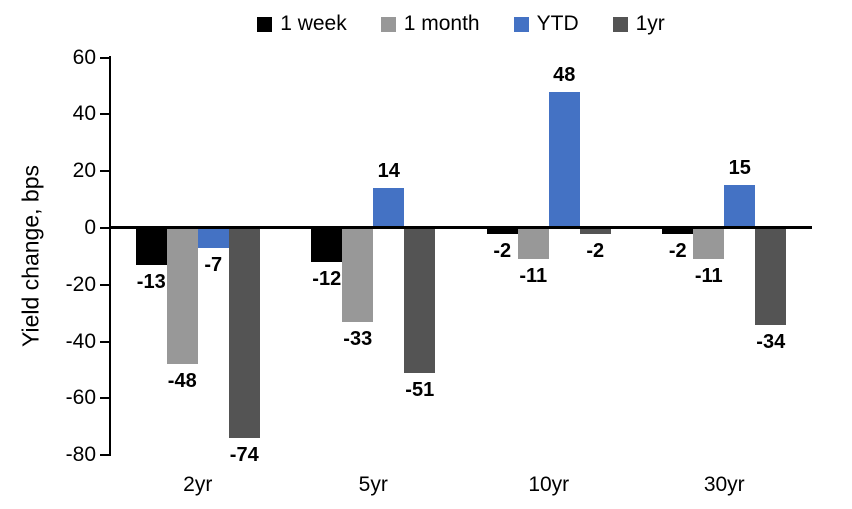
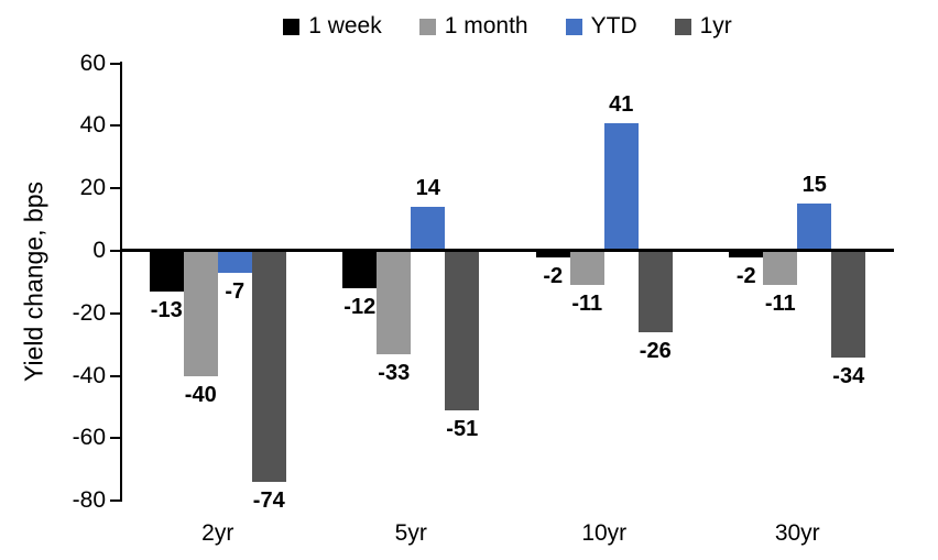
1 month/2yr: -48 -> -40
YTD/10yr: 48 -> 41
1yr/10yr: -2 -> -26
